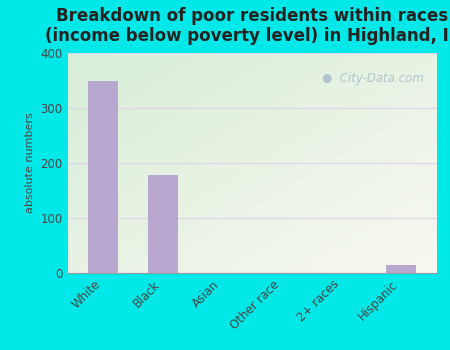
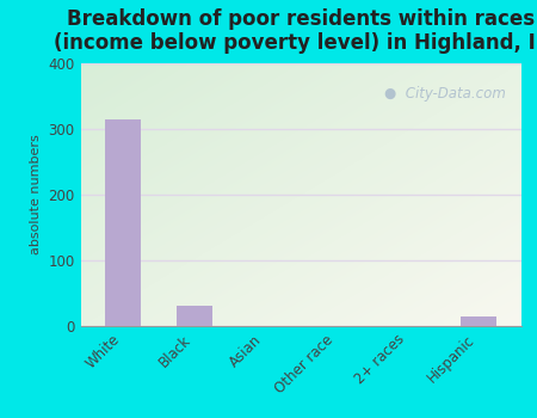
White: 348 -> 314
Black: 178 -> 30
